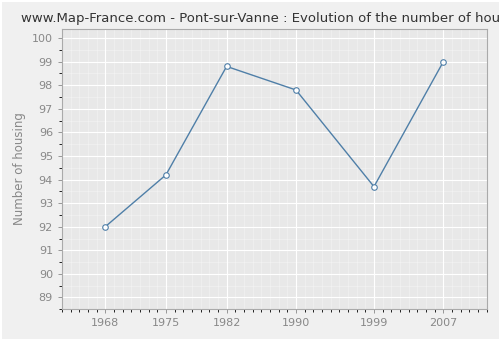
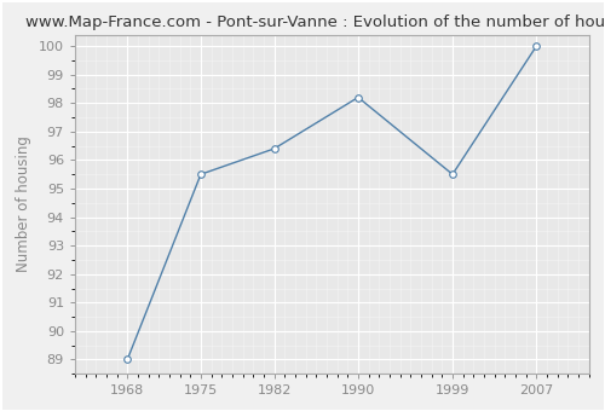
1968: 92.0 -> 89.0
1975: 94.2 -> 95.5
1982: 98.8 -> 96.4
1990: 97.8 -> 98.2
1999: 93.7 -> 95.5
2007: 99.0 -> 100.0
